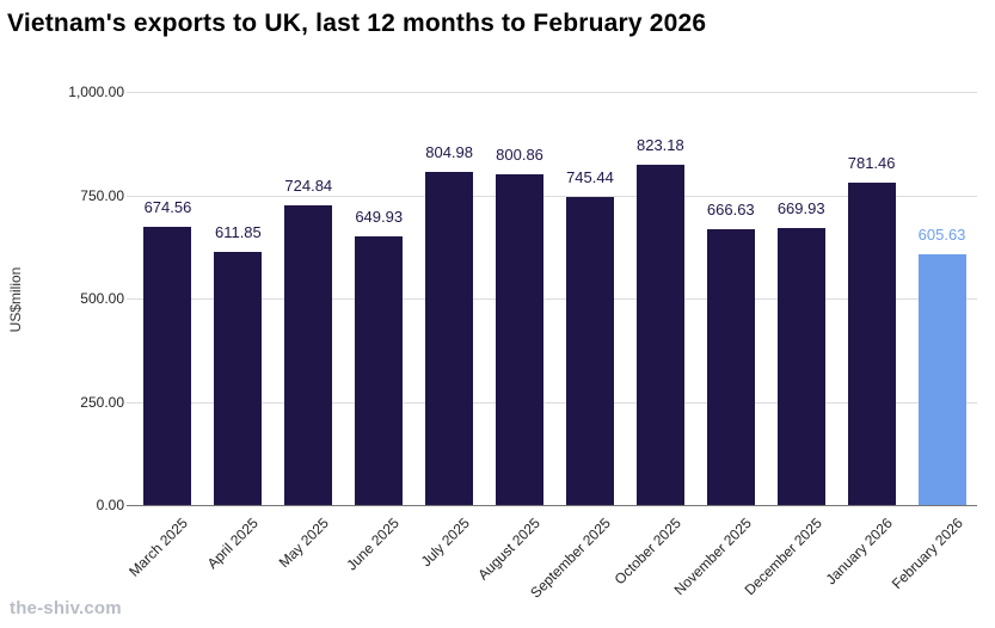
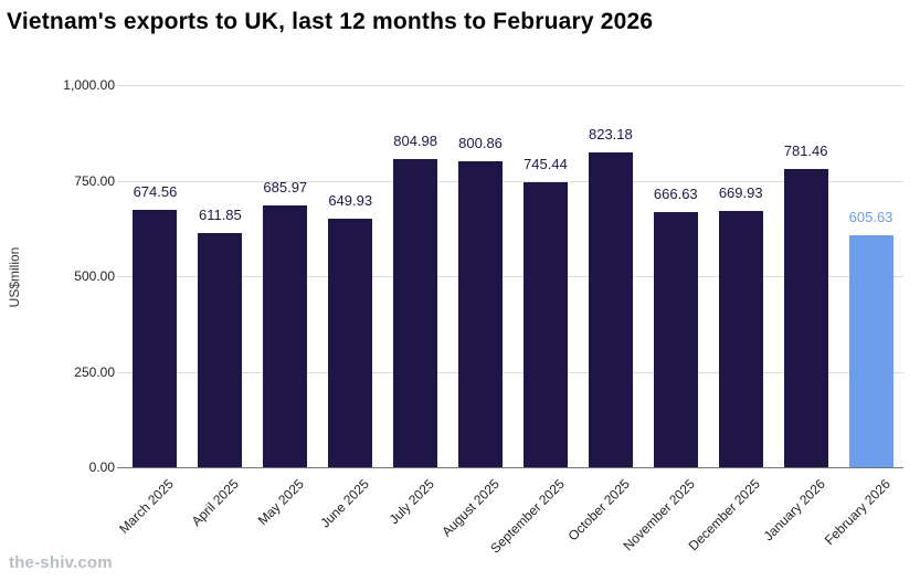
May 2025: 724.84 -> 685.97
